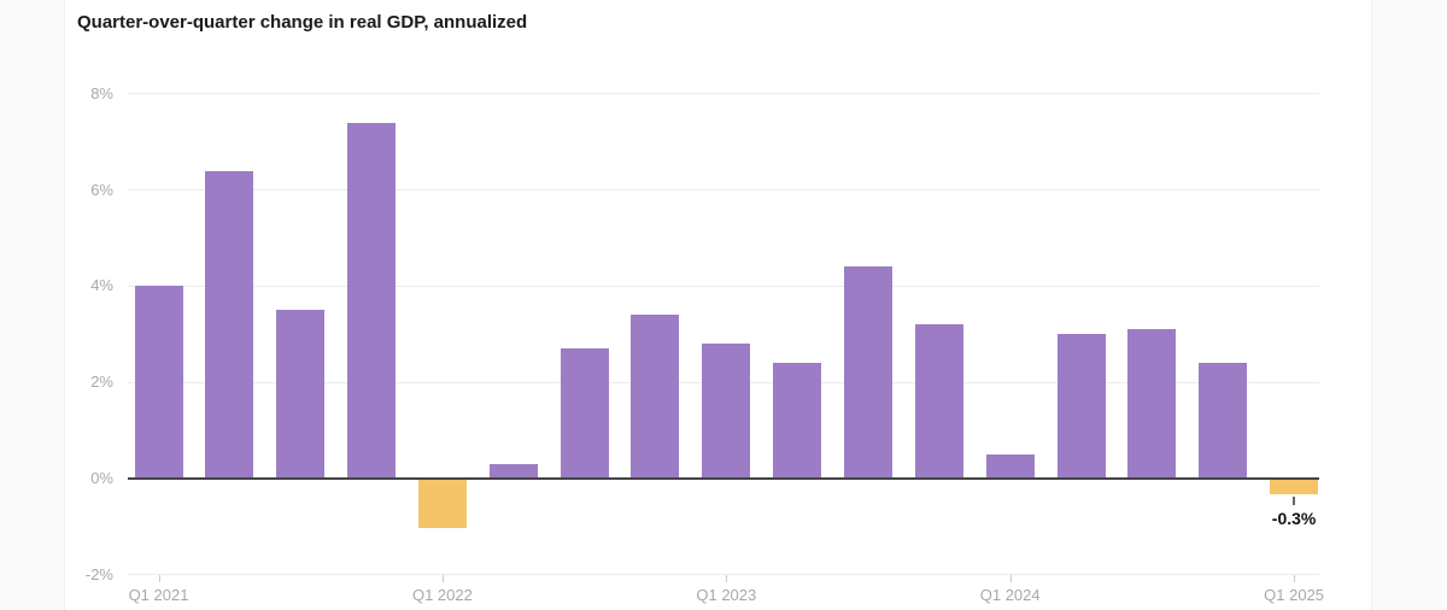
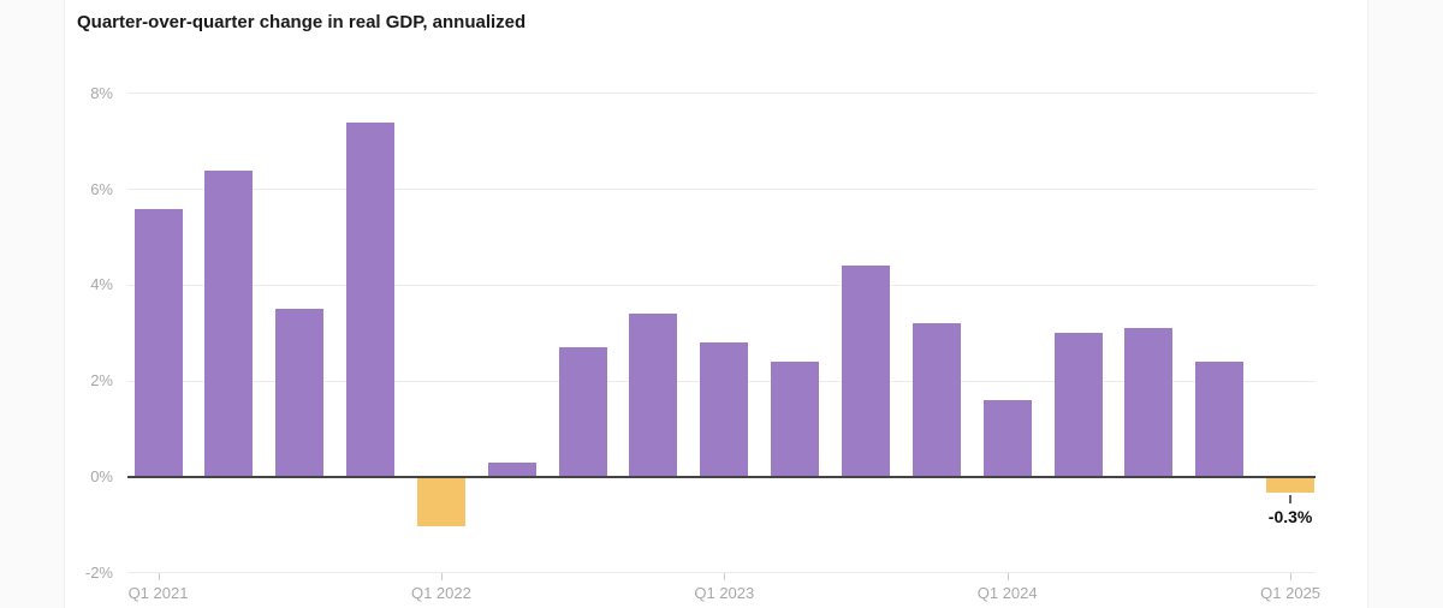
Q1 2021: 4.0% -> 5.6%
Q1 2024: 0.5% -> 1.6%
